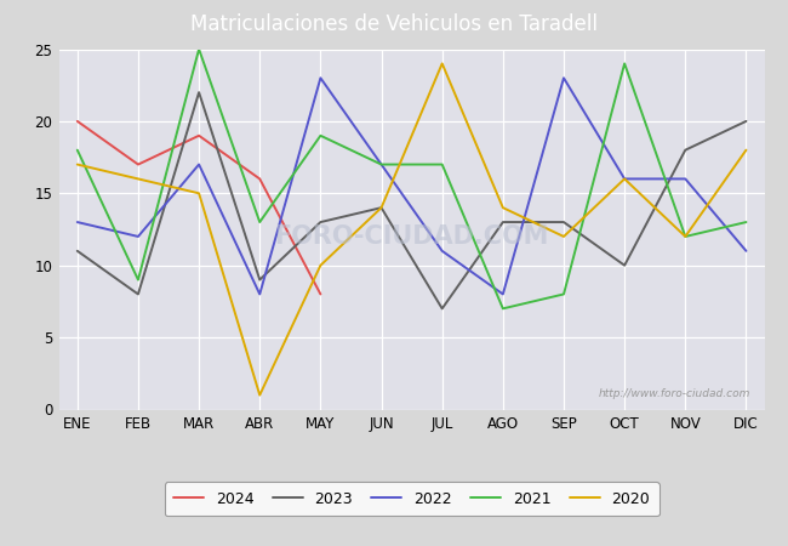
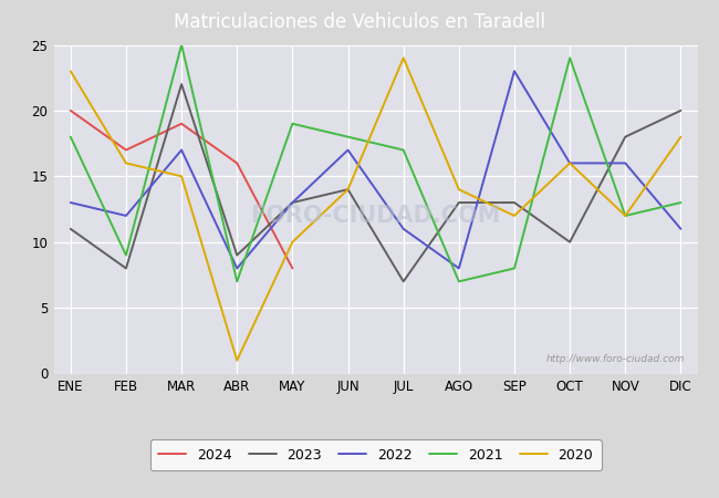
2020/ENE: 17 -> 23
2021/ABR: 13 -> 7
2022/MAY: 23 -> 13
2021/JUN: 17 -> 18
